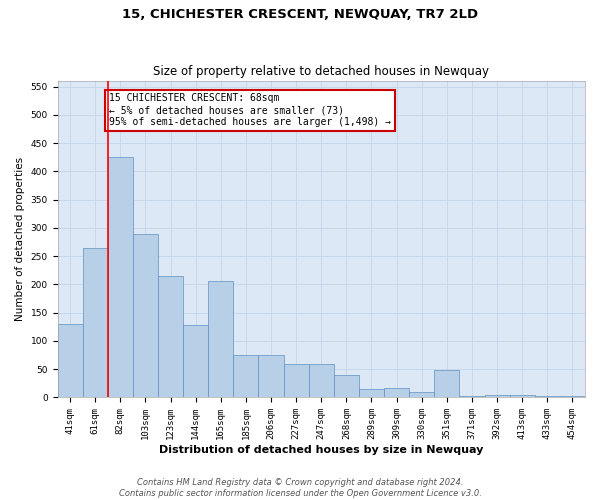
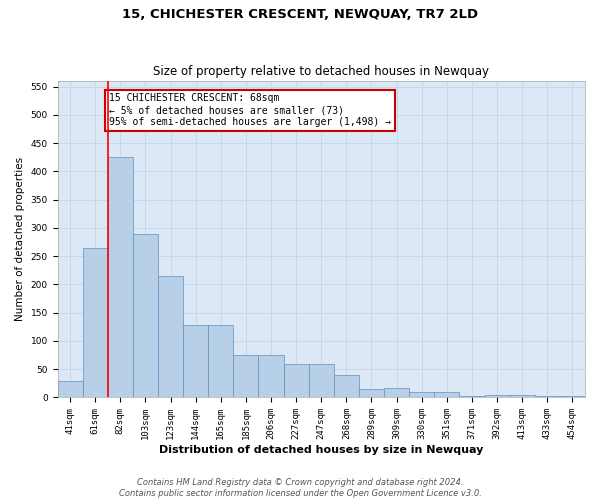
41sqm: 130 -> 30
165sqm: 206 -> 128
351sqm: 48 -> 9
